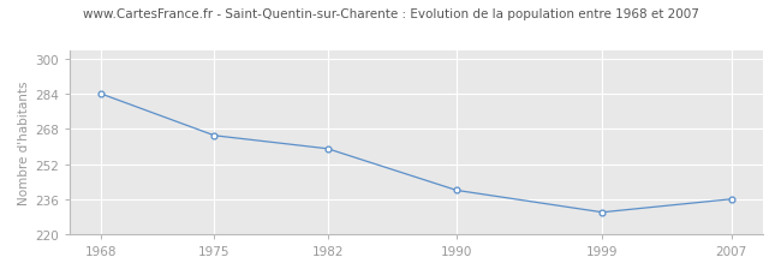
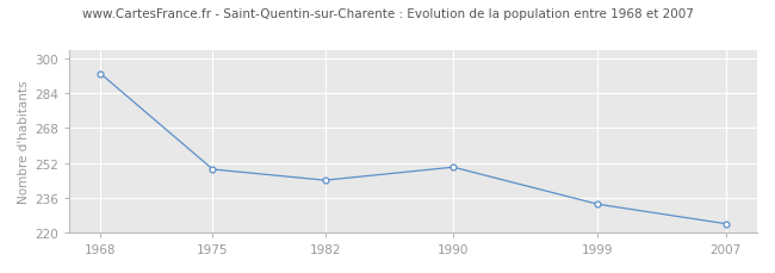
1968: 284 -> 293
1975: 265 -> 249
1982: 259 -> 244
1990: 240 -> 250
1999: 230 -> 233
2007: 236 -> 224
